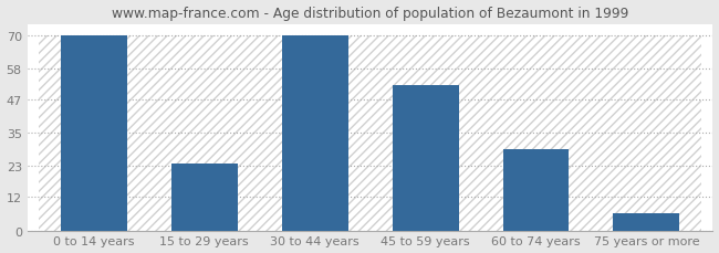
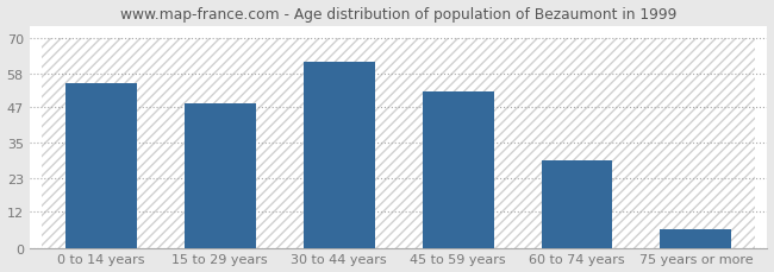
0 to 14 years: 70 -> 55
15 to 29 years: 24 -> 48
30 to 44 years: 70 -> 62
